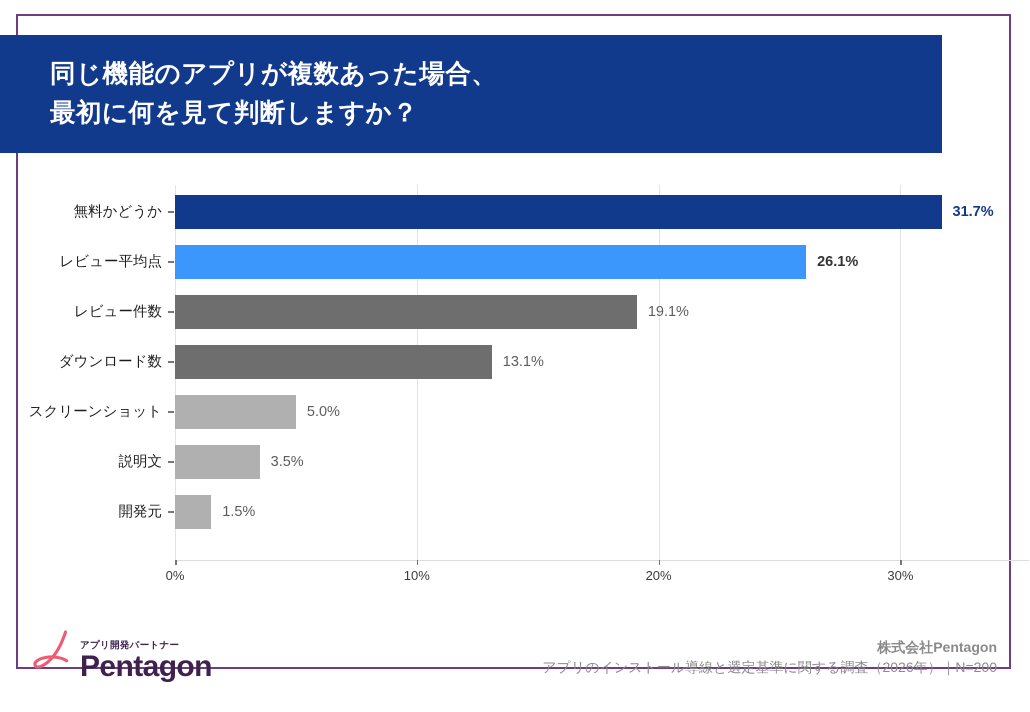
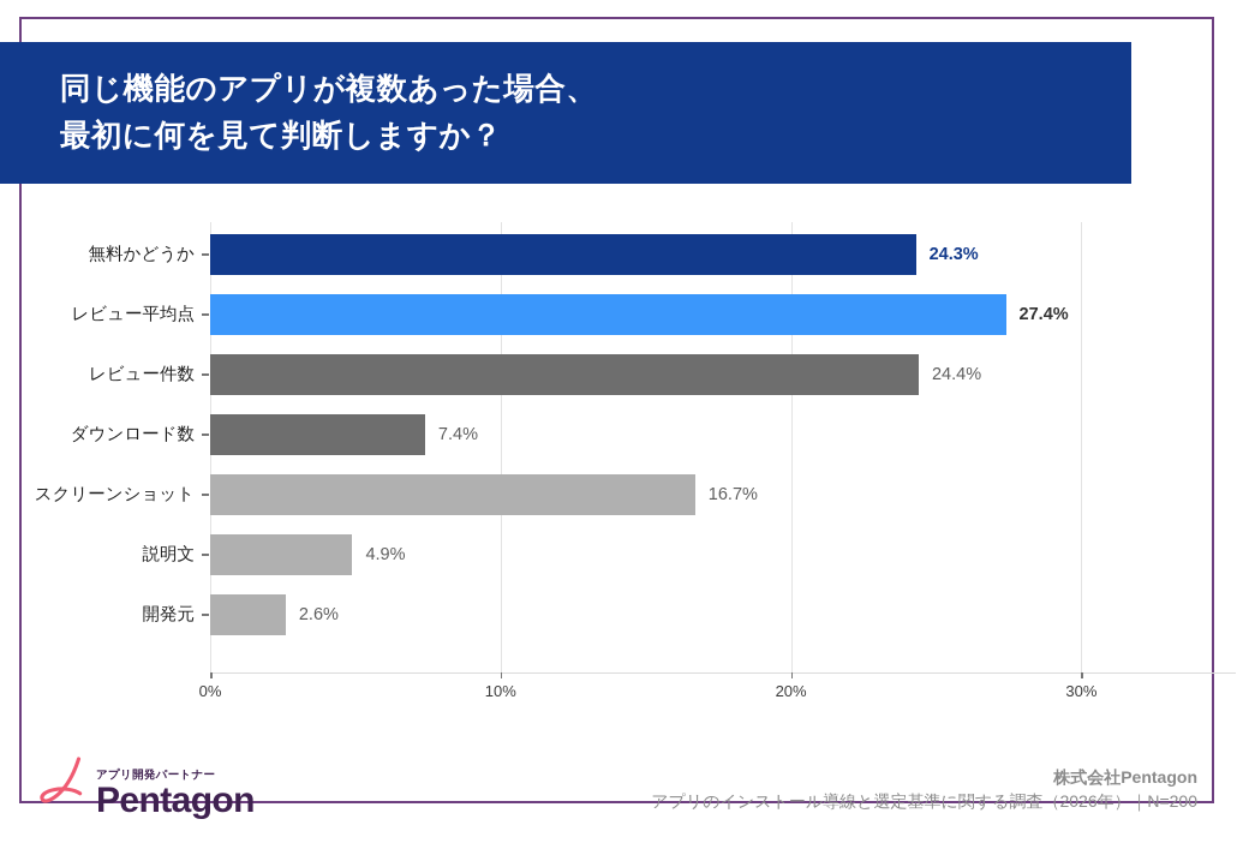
無料かどうか: 31.7% -> 24.3%
レビュー平均点: 26.1% -> 27.4%
レビュー件数: 19.1% -> 24.4%
ダウンロード数: 13.1% -> 7.4%
スクリーンショット: 5.0% -> 16.7%
説明文: 3.5% -> 4.9%
開発元: 1.5% -> 2.6%
